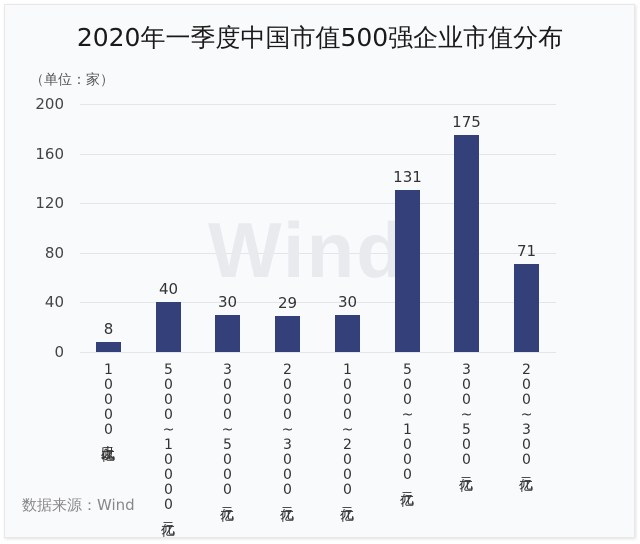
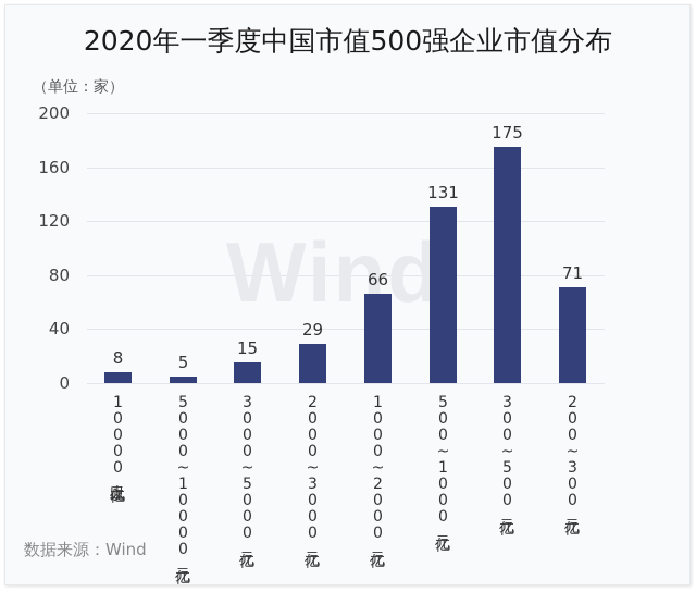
5000~10000亿元: 40 -> 5
3000~5000亿元: 30 -> 15
1000~2000亿元: 30 -> 66
